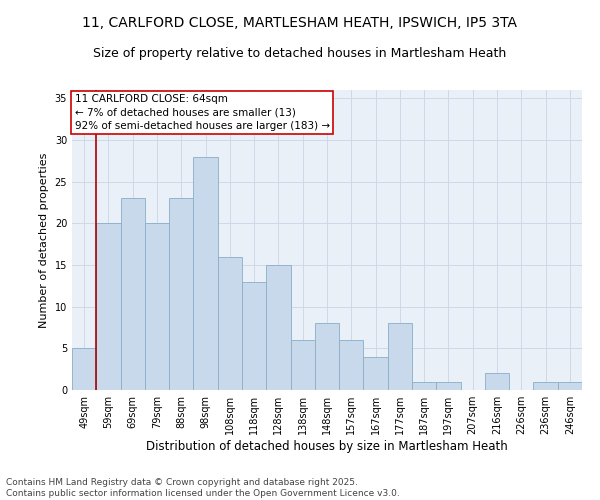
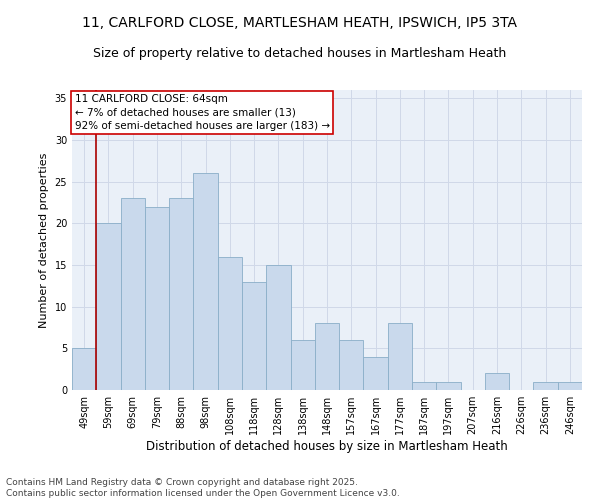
79sqm: 20 -> 22
98sqm: 28 -> 26
